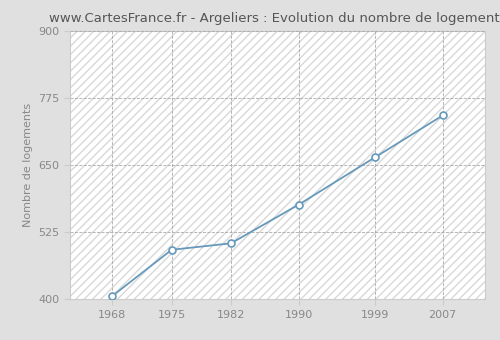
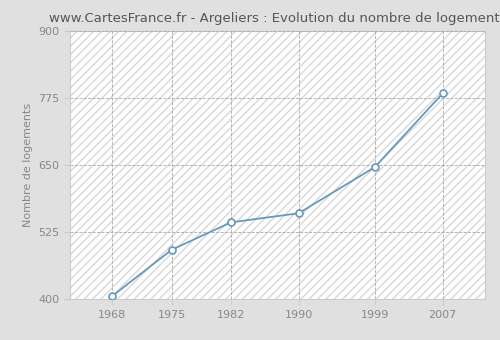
1982: 504 -> 543
1990: 576 -> 560
1999: 664 -> 646
2007: 742 -> 783
